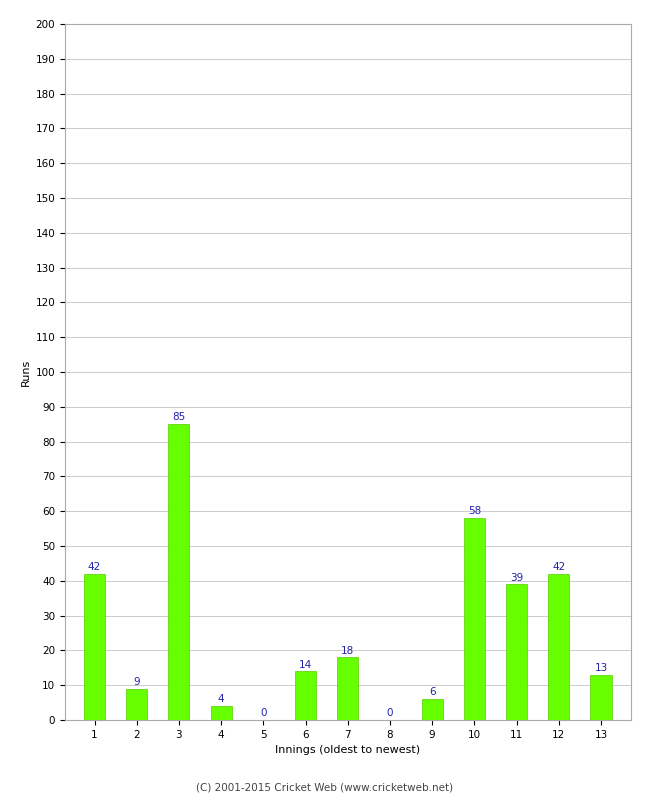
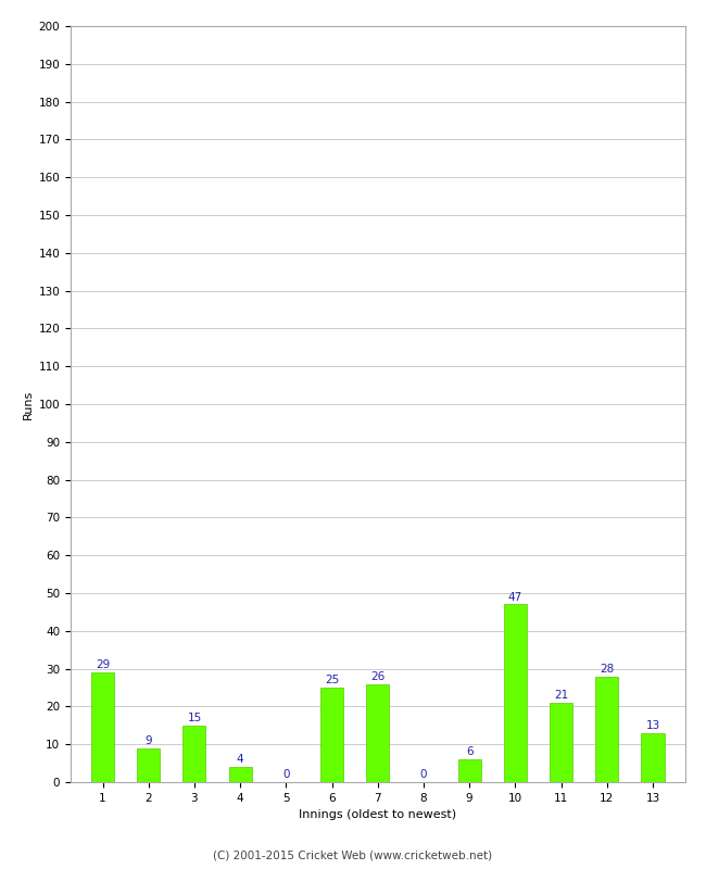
1: 42 -> 29
3: 85 -> 15
6: 14 -> 25
7: 18 -> 26
10: 58 -> 47
11: 39 -> 21
12: 42 -> 28
